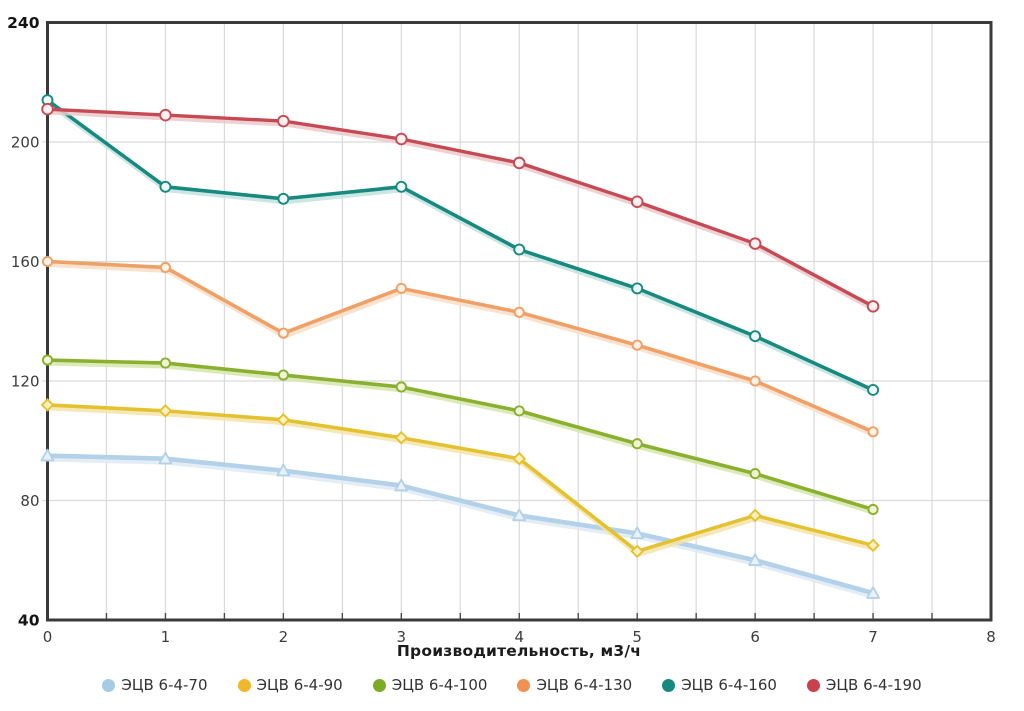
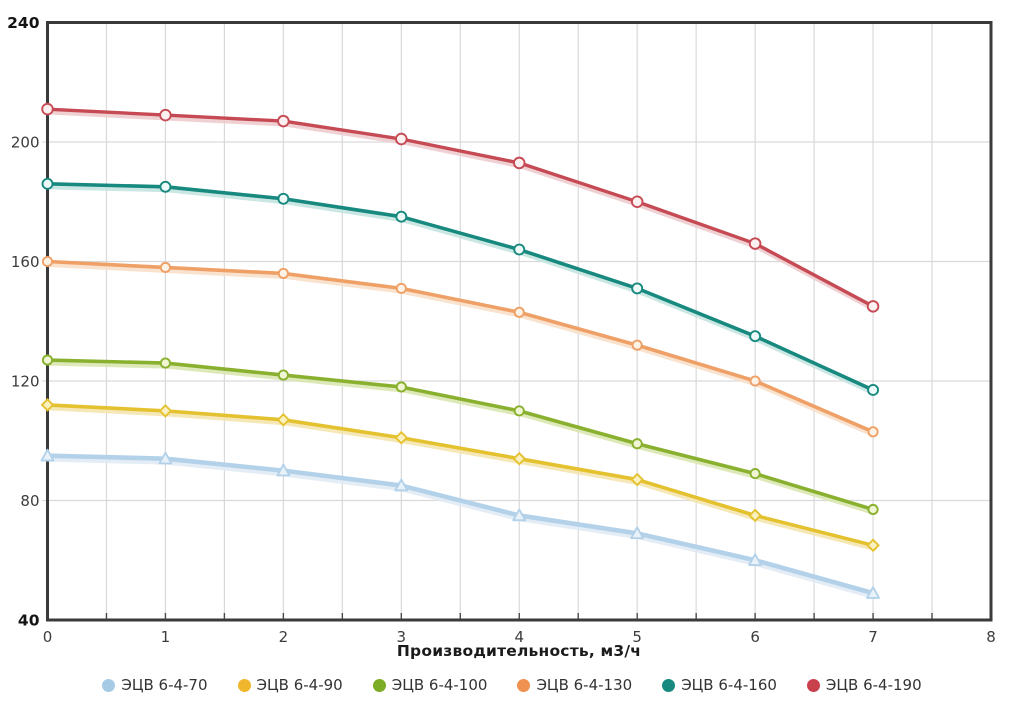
ЭЦВ 6-4-160/0: 214 -> 186
ЭЦВ 6-4-130/2: 136 -> 156
ЭЦВ 6-4-160/3: 185 -> 175
ЭЦВ 6-4-90/5: 63 -> 87
